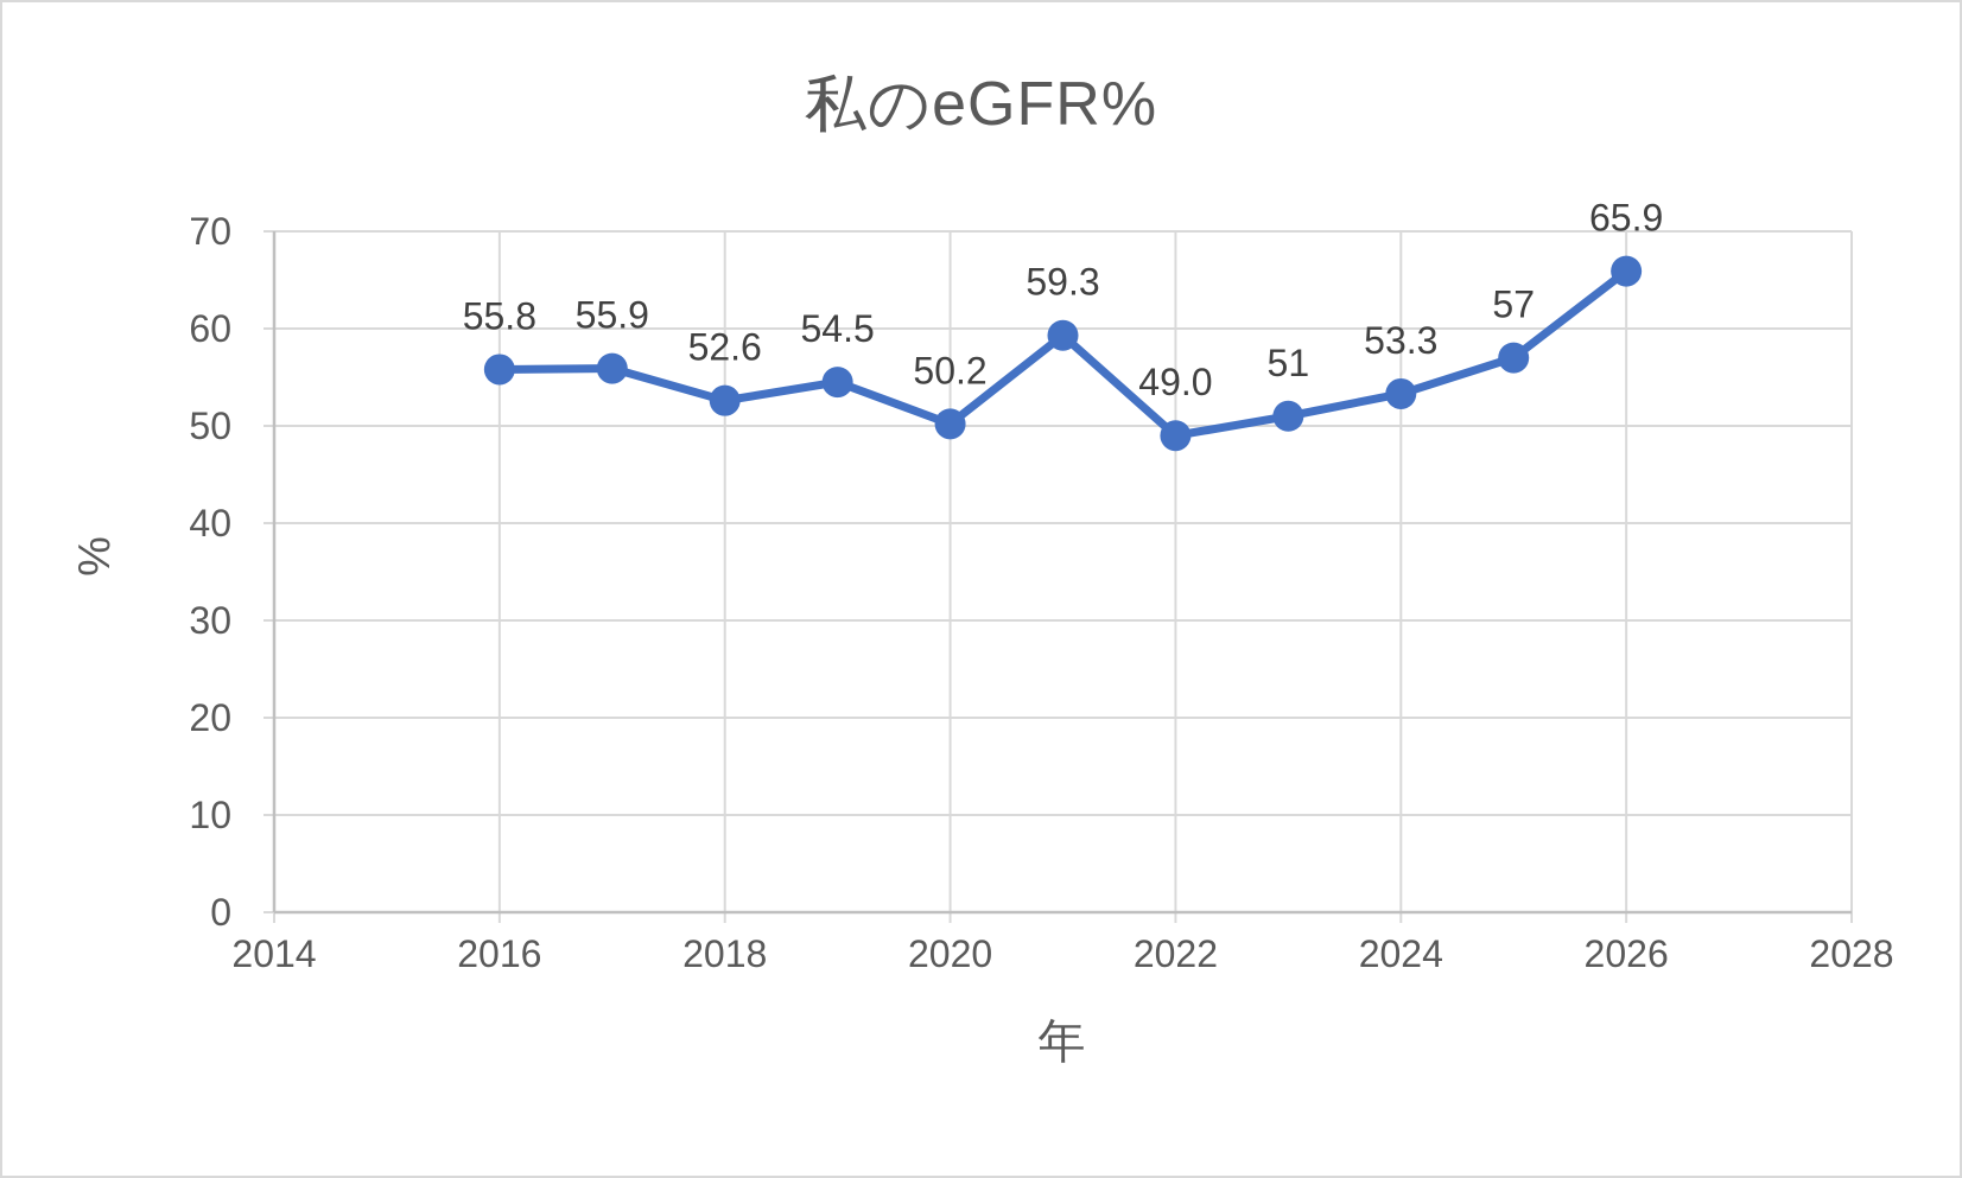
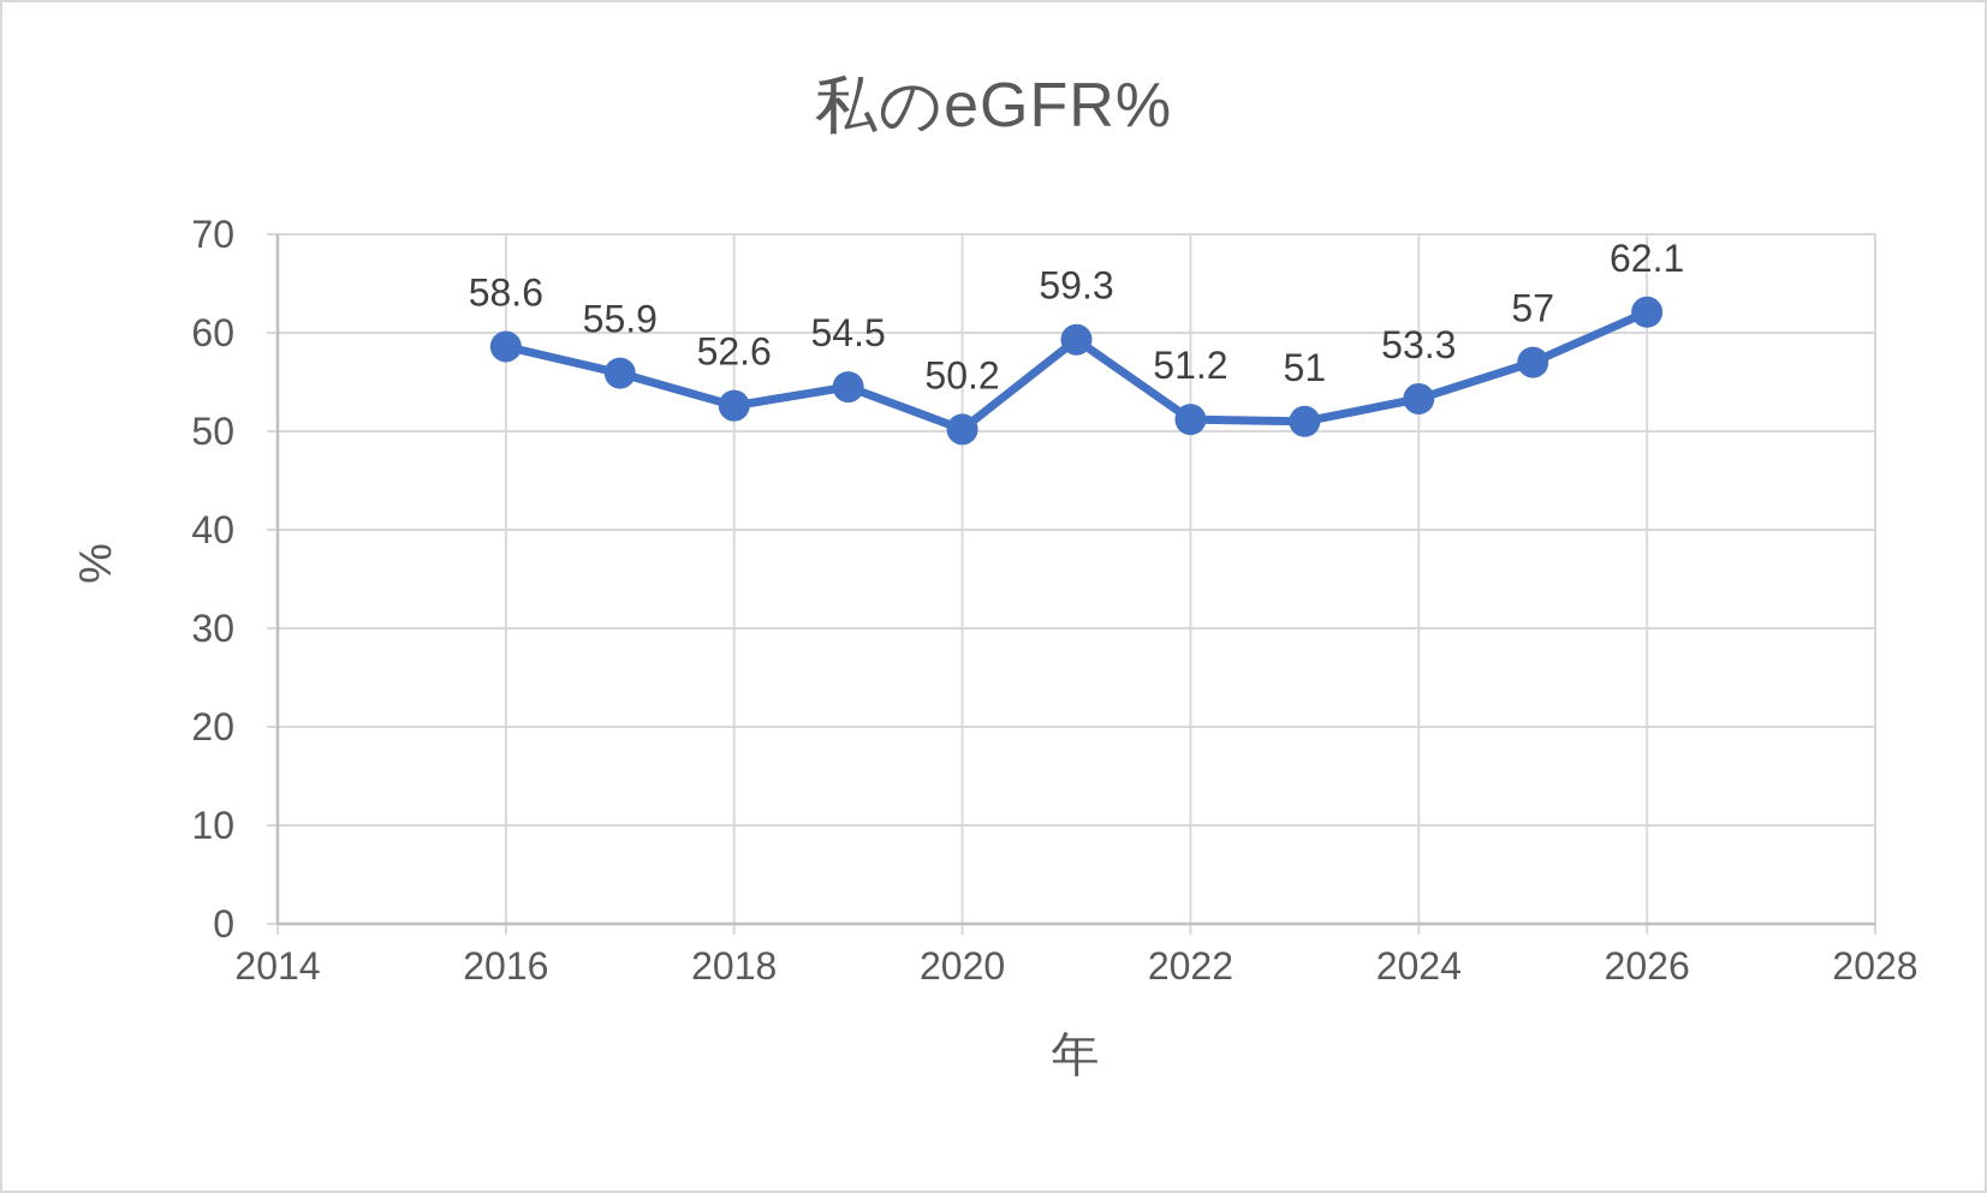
2016: 55.8 -> 58.6
2022: 49.0 -> 51.2
2026: 65.9 -> 62.1
